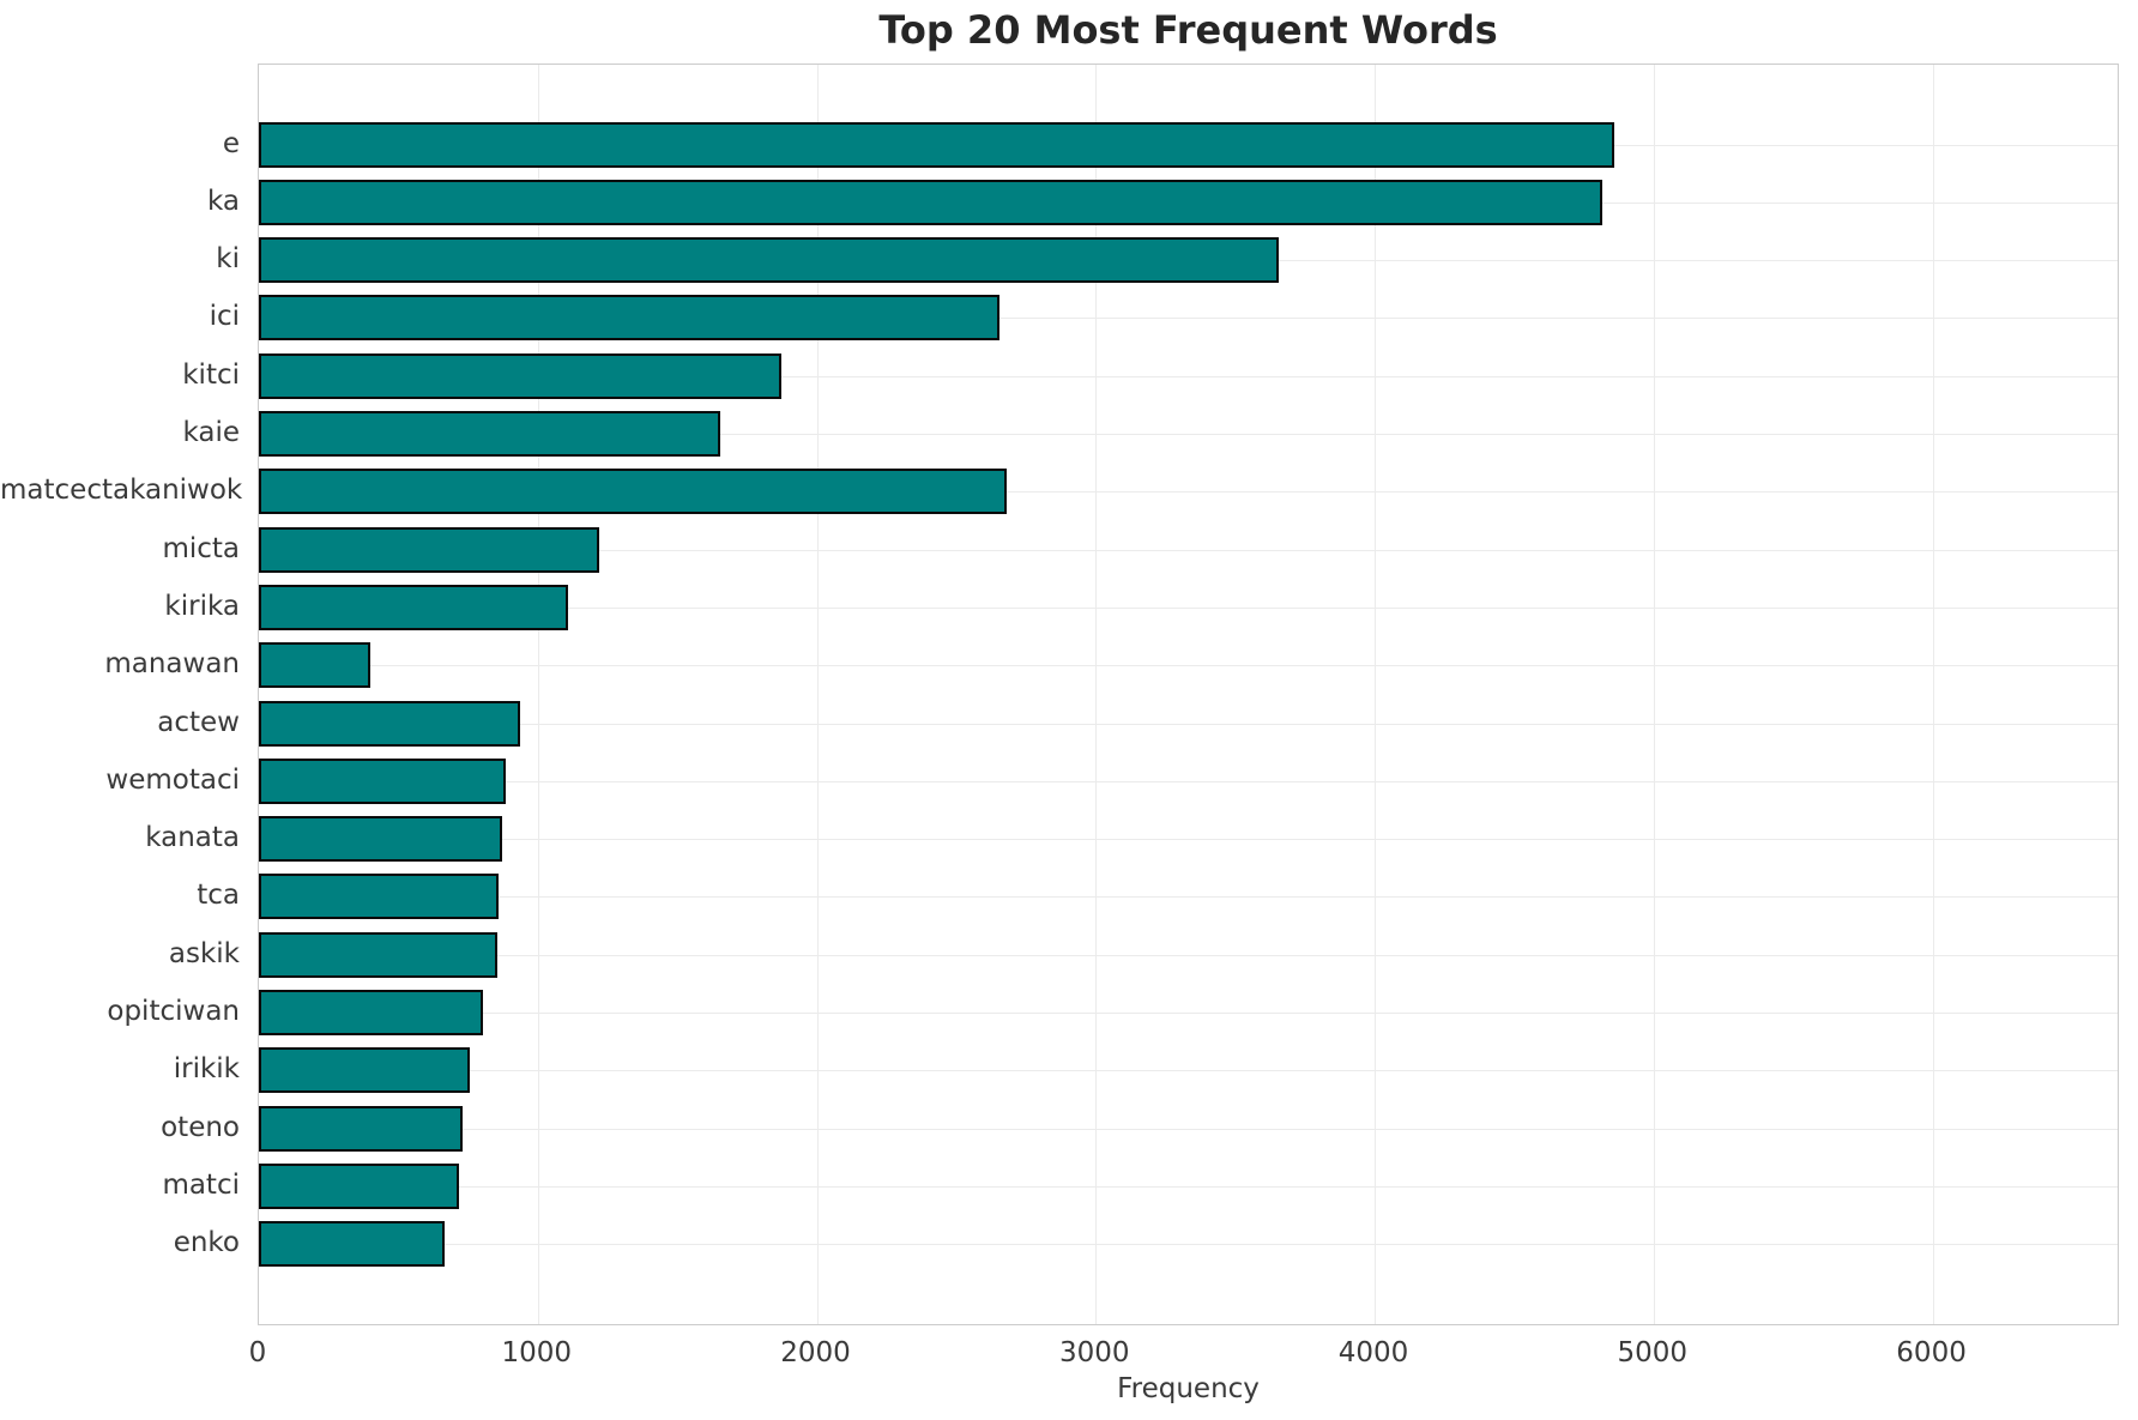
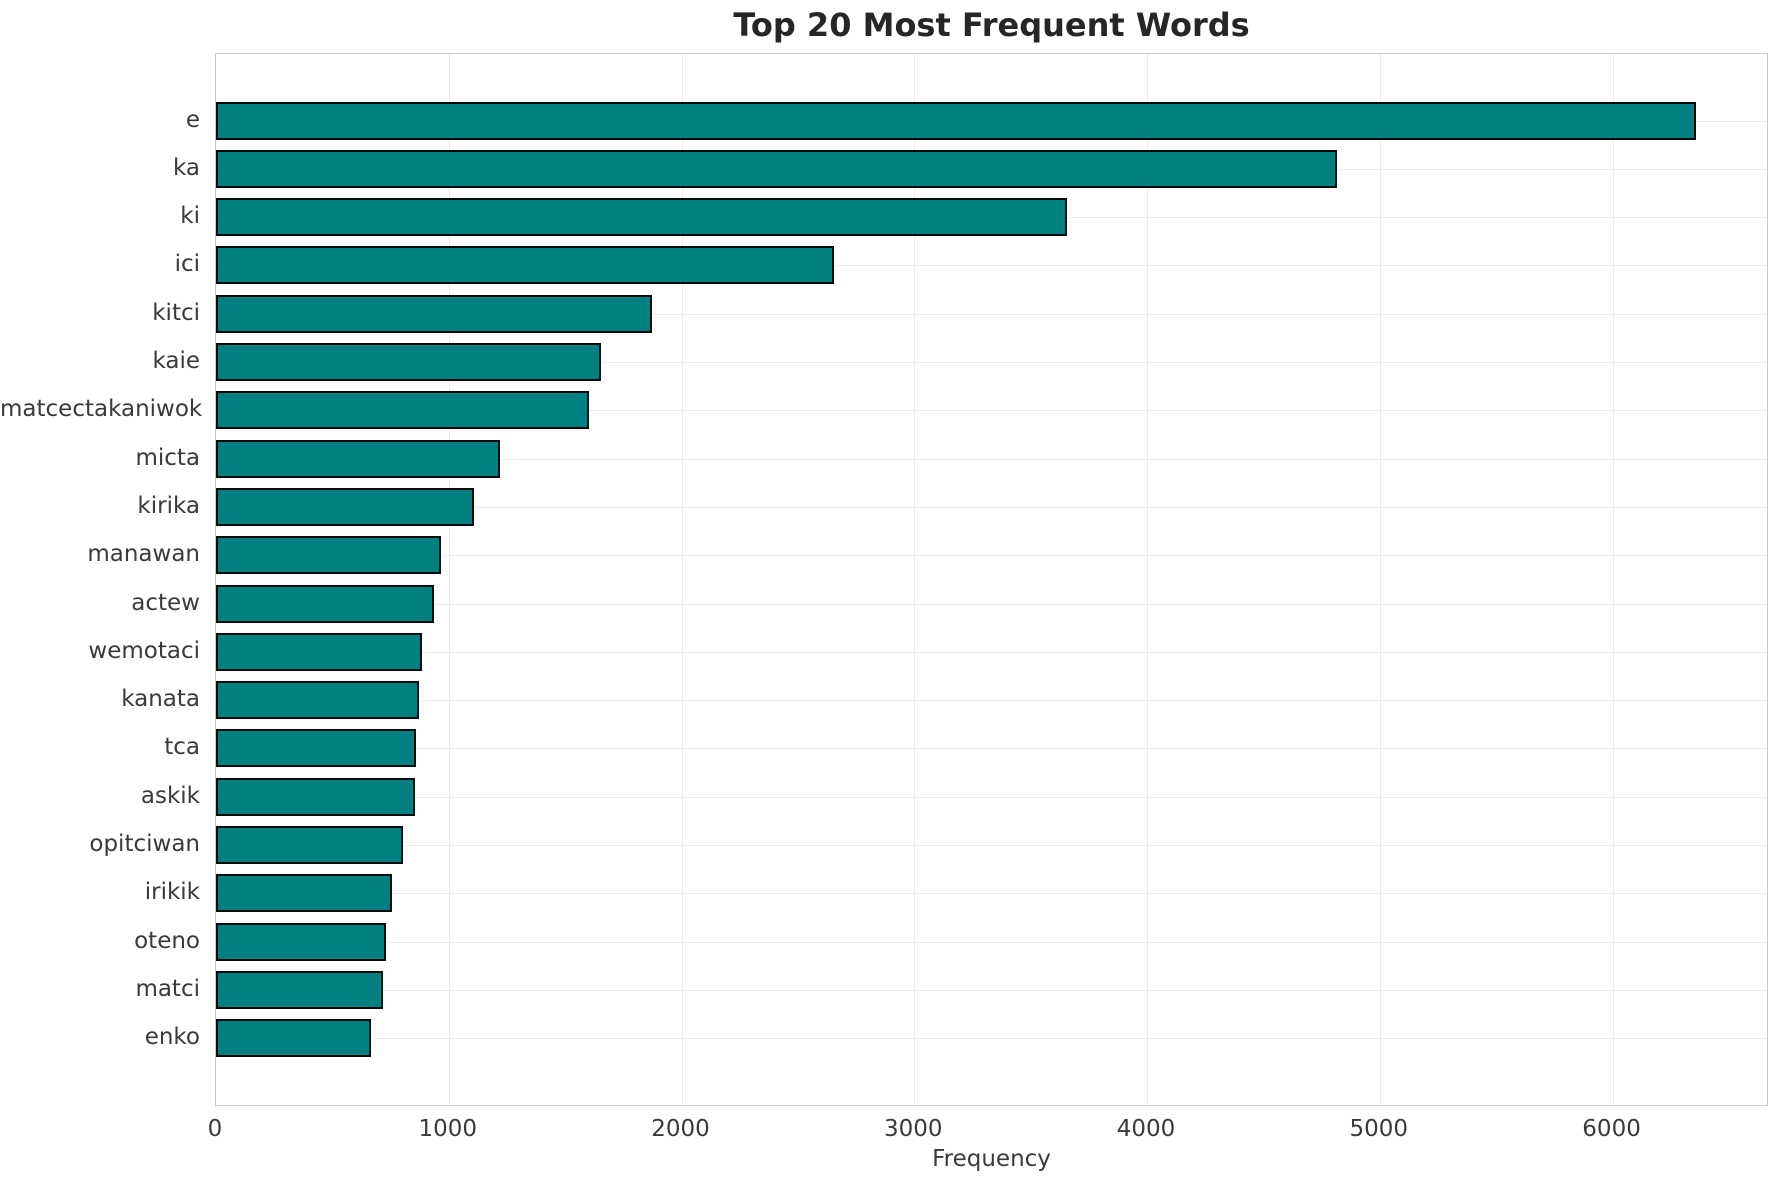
e: 4860 -> 6360
matcectakaniwok: 2680 -> 1600
manawan: 400 -> 970
